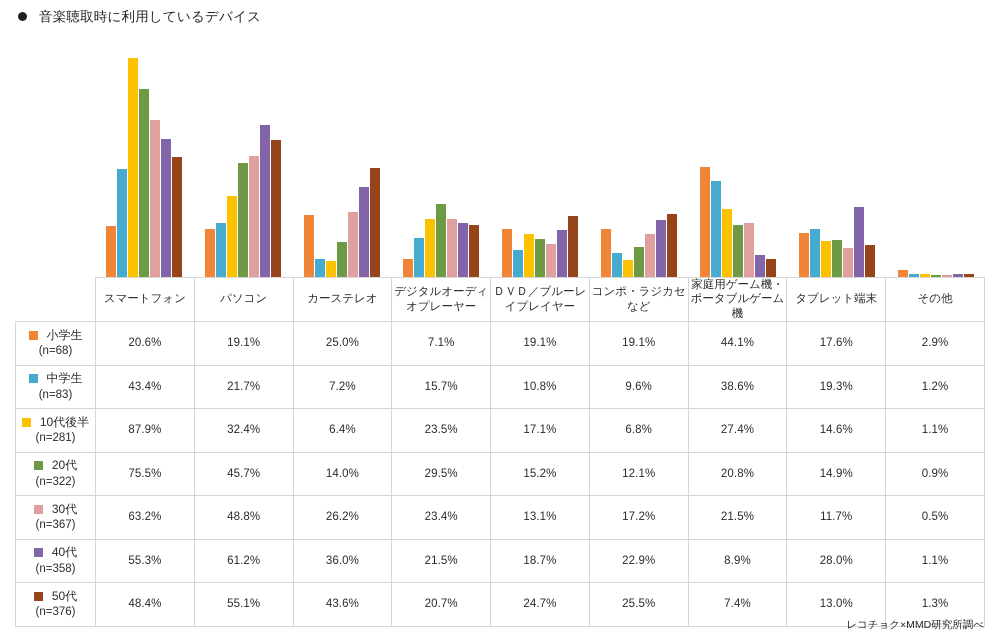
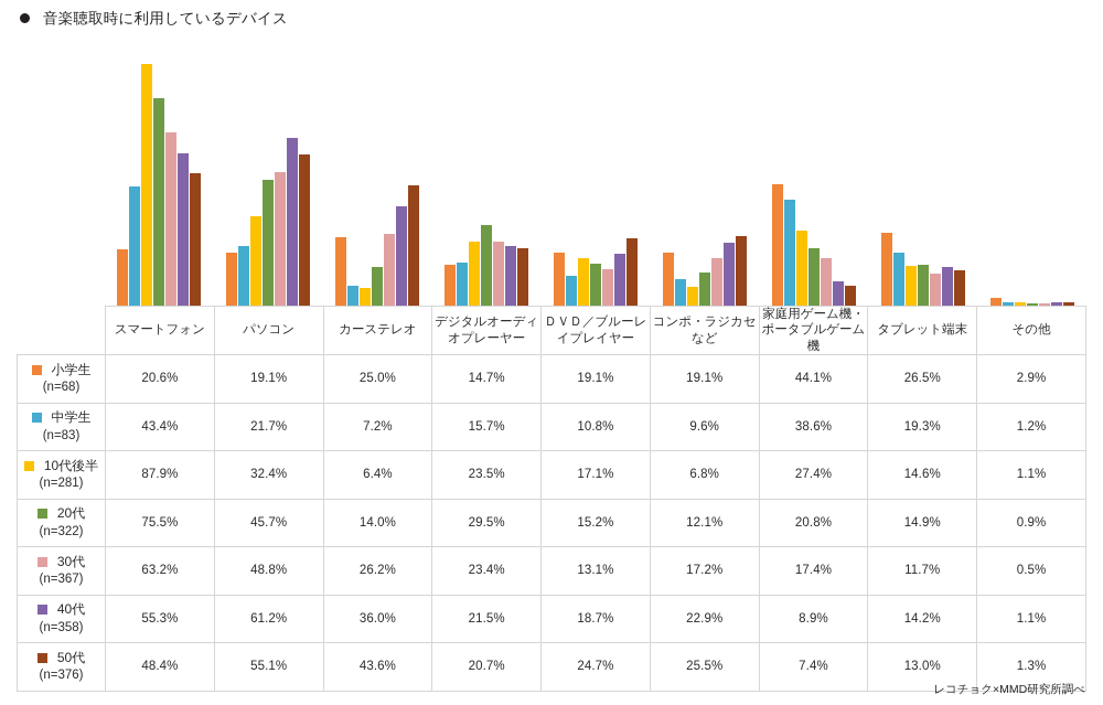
小学生/デジタルオーディオプレーヤー: 7.1% -> 14.7%
30代/家庭用ゲーム機・ポータブルゲーム機: 21.5% -> 17.4%
小学生/タブレット端末: 17.6% -> 26.5%
40代/タブレット端末: 28.0% -> 14.2%
